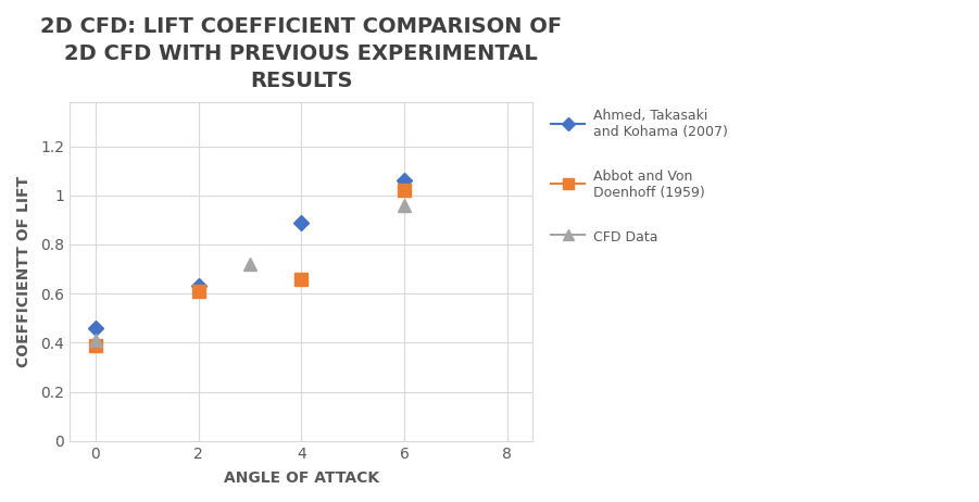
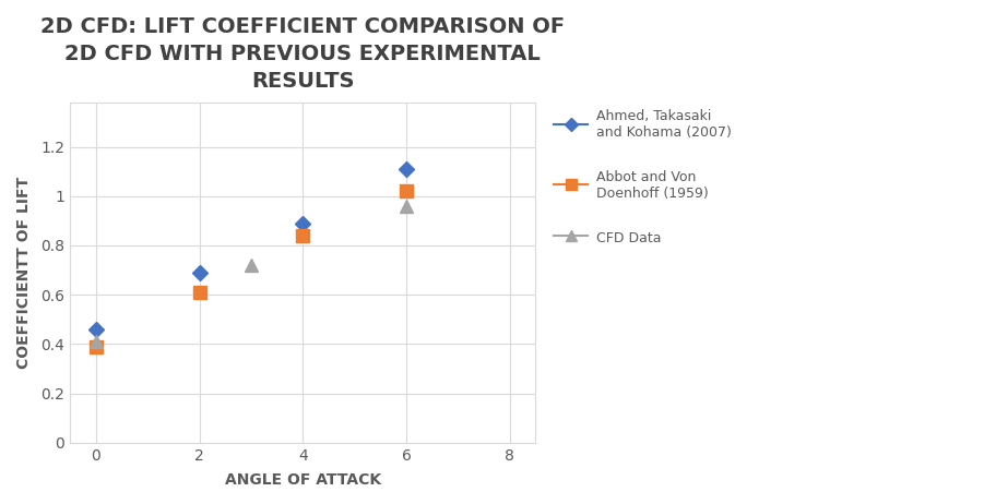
Ahmed, Takasaki and Kohama (2007)/2: 0.63 -> 0.69
Abbot and Von Doenhoff (1959)/4: 0.66 -> 0.84
Ahmed, Takasaki and Kohama (2007)/6: 1.06 -> 1.11
